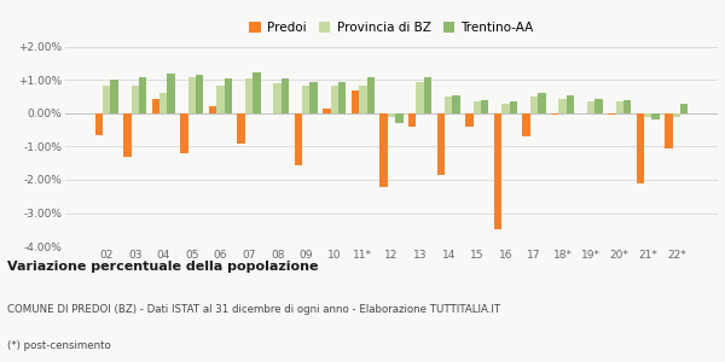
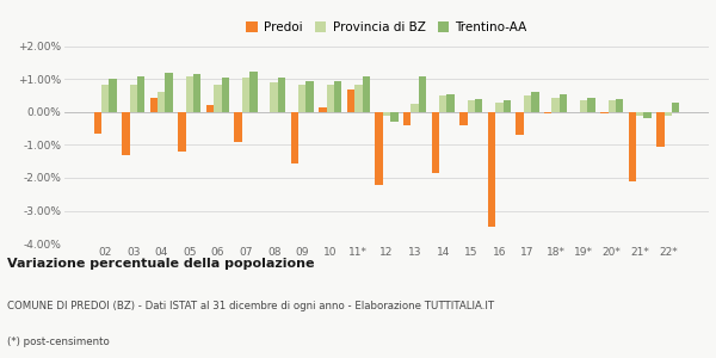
Provincia di BZ/13: 0.95% -> 0.25%
